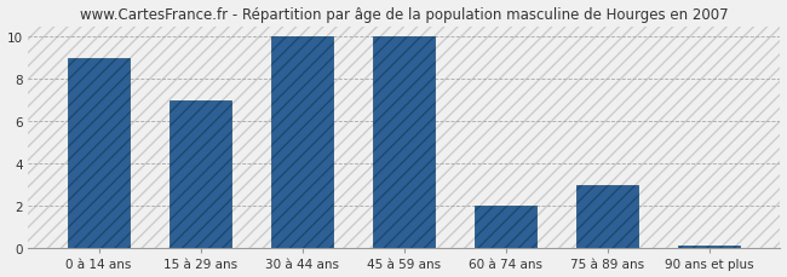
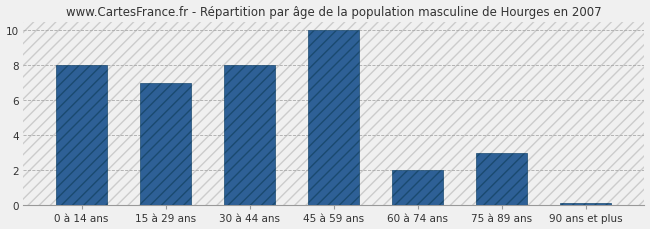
0 à 14 ans: 9.0 -> 8.0
30 à 44 ans: 10.0 -> 8.0
